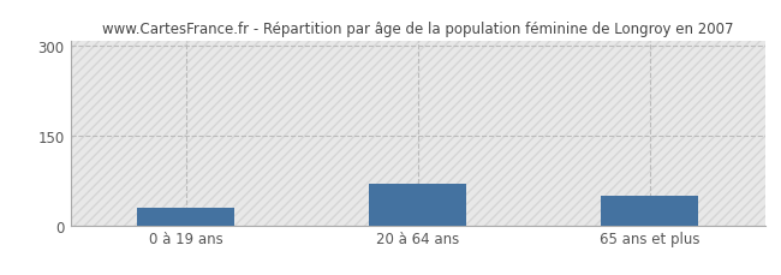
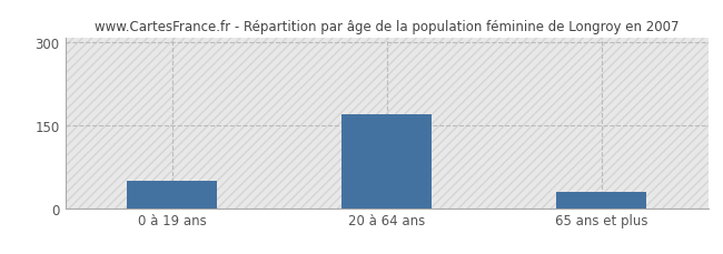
0 à 19 ans: 30 -> 50
20 à 64 ans: 70 -> 170
65 ans et plus: 50 -> 30
